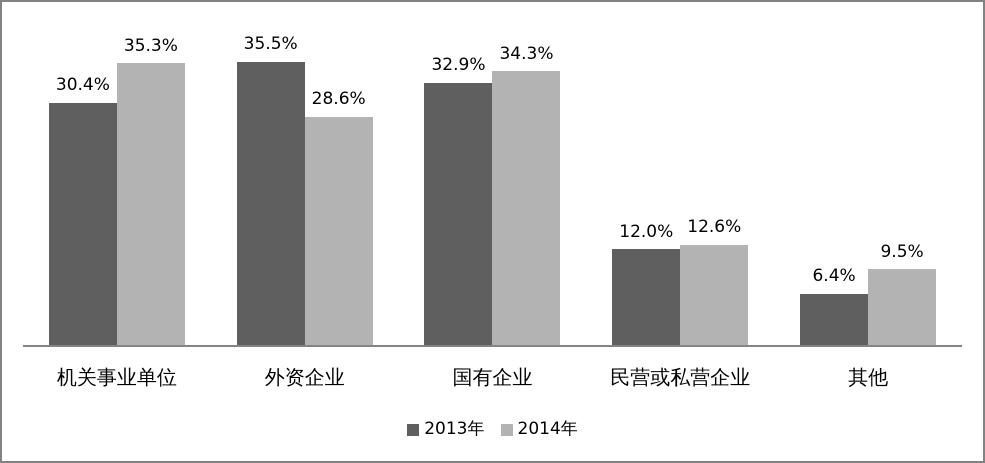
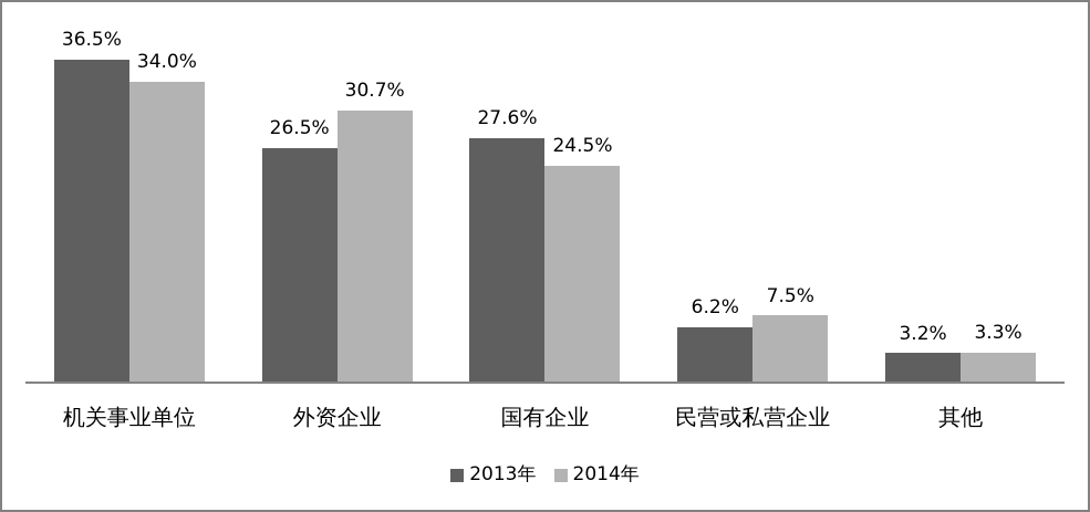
2013年/机关事业单位: 30.4% -> 36.5%
2014年/机关事业单位: 35.3% -> 34.0%
2013年/外资企业: 35.5% -> 26.5%
2014年/外资企业: 28.6% -> 30.7%
2013年/国有企业: 32.9% -> 27.6%
2014年/国有企业: 34.3% -> 24.5%
2013年/民营或私营企业: 12.0% -> 6.2%
2014年/民营或私营企业: 12.6% -> 7.5%
2013年/其他: 6.4% -> 3.2%
2014年/其他: 9.5% -> 3.3%
